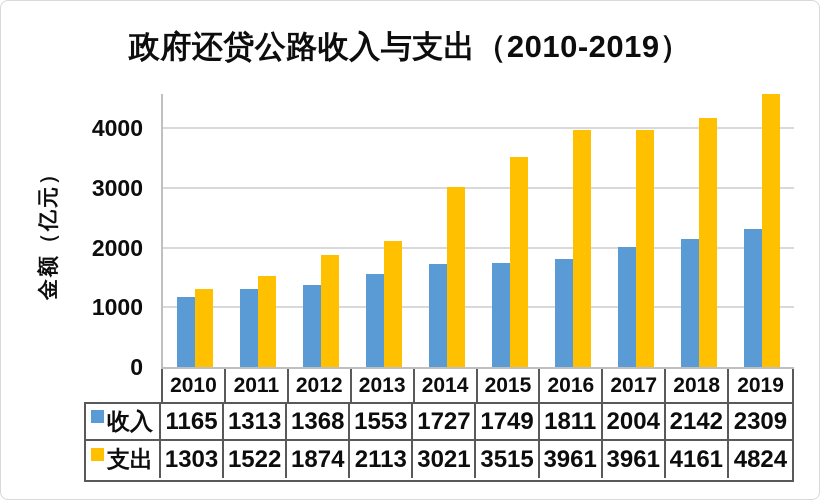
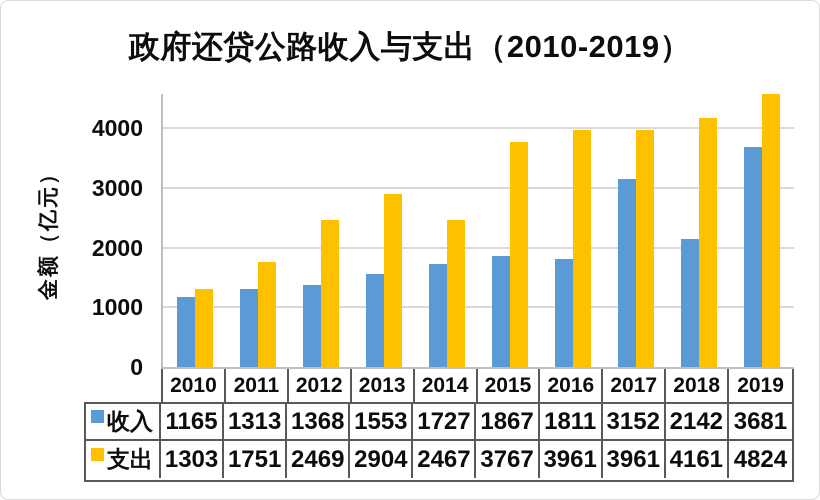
支出/2011: 1522 -> 1751
支出/2012: 1874 -> 2469
支出/2013: 2113 -> 2904
支出/2014: 3021 -> 2467
收入/2015: 1749 -> 1867
支出/2015: 3515 -> 3767
收入/2017: 2004 -> 3152
收入/2019: 2309 -> 3681
